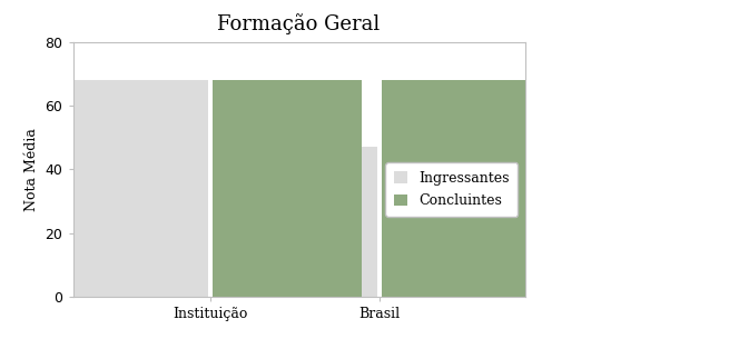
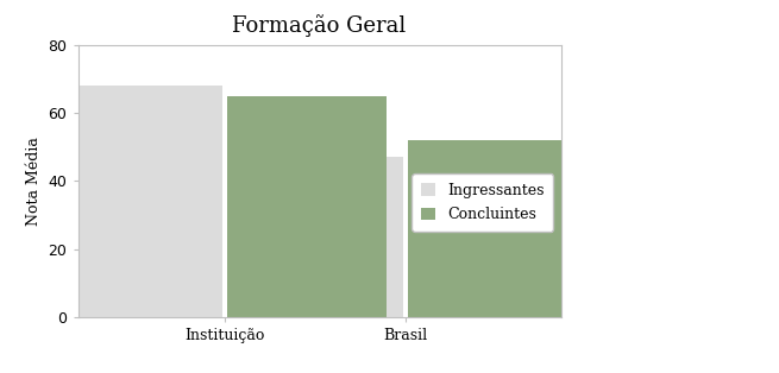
Concluintes/Instituição: 68 -> 65
Concluintes/Brasil: 68 -> 52
